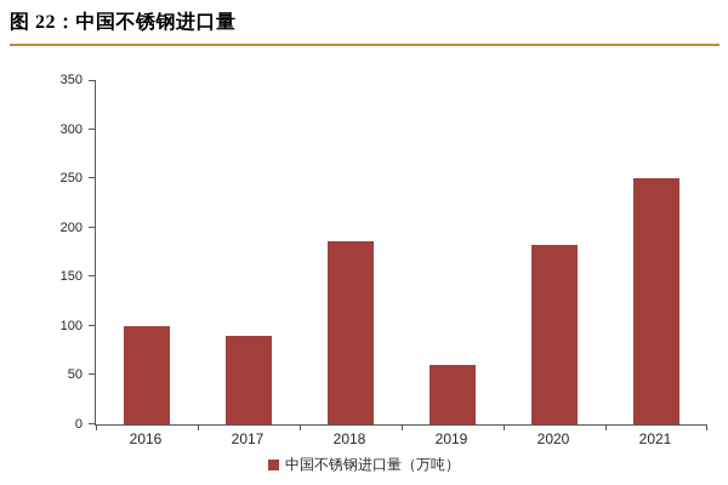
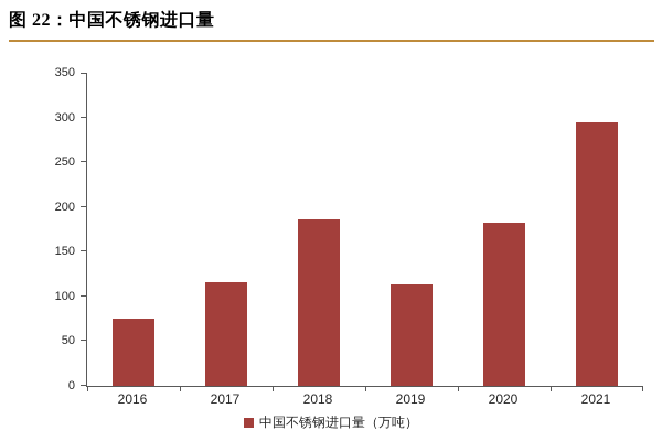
2016: 100 -> 80
2017: 90 -> 120
2019: 60 -> 110
2021: 250 -> 300
